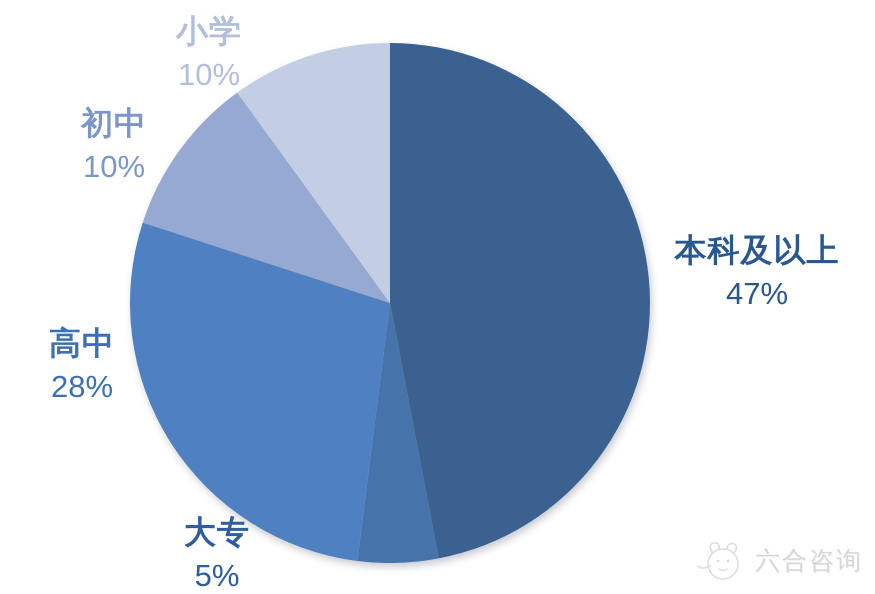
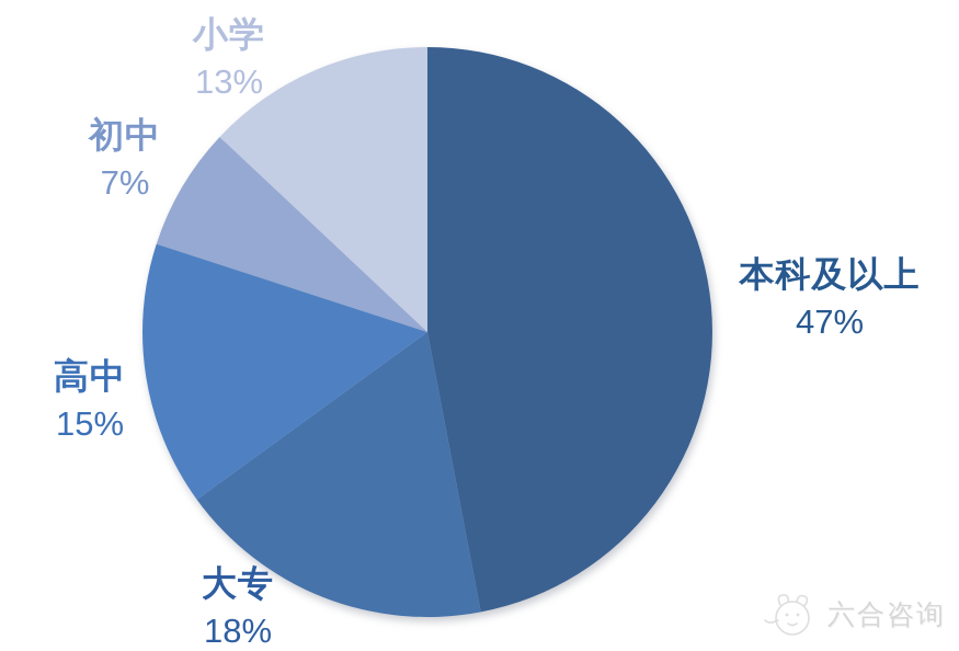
大专: 5% -> 18%
高中: 28% -> 15%
初中: 10% -> 7%
小学: 10% -> 13%
